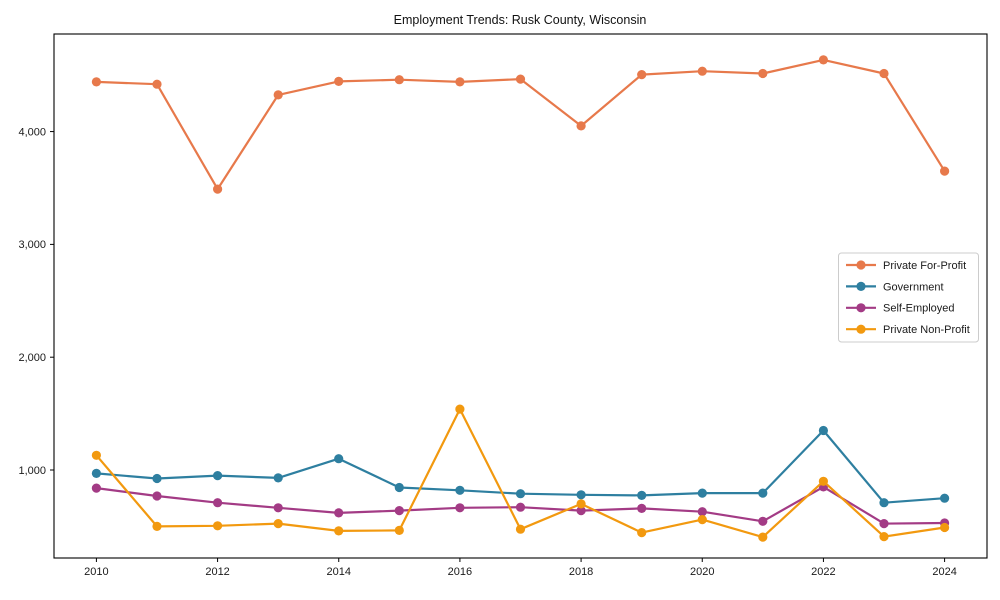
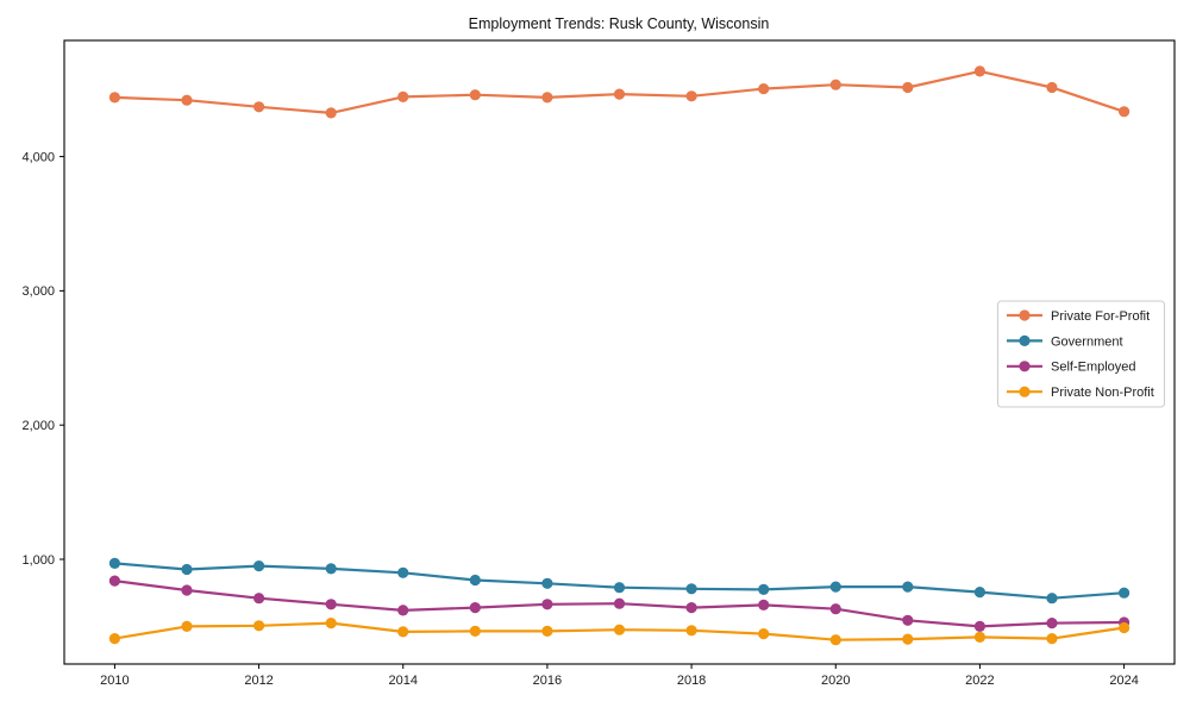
Private Non-Profit/2010: 1130 -> 410
Private For-Profit/2012: 3490 -> 4370
Government/2014: 1100 -> 900
Private Non-Profit/2016: 1540 -> 460
Private For-Profit/2018: 4050 -> 4450
Private Non-Profit/2018: 700 -> 470
Private Non-Profit/2020: 560 -> 400
Government/2022: 1350 -> 760
Self-Employed/2022: 850 -> 500
Private Non-Profit/2022: 900 -> 420
Private For-Profit/2024: 3650 -> 4340
